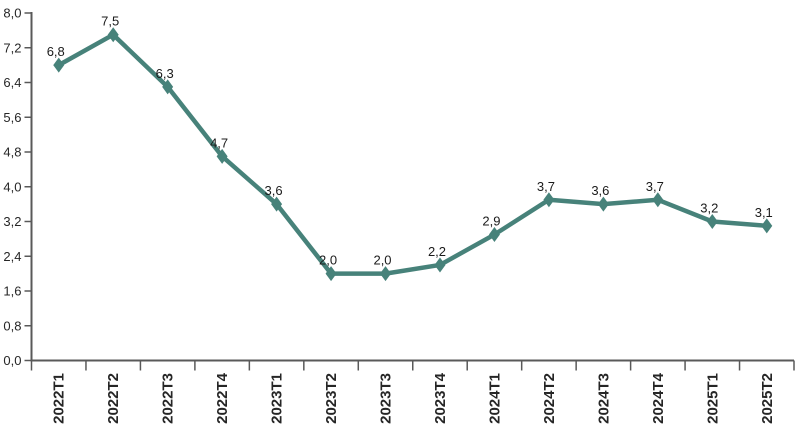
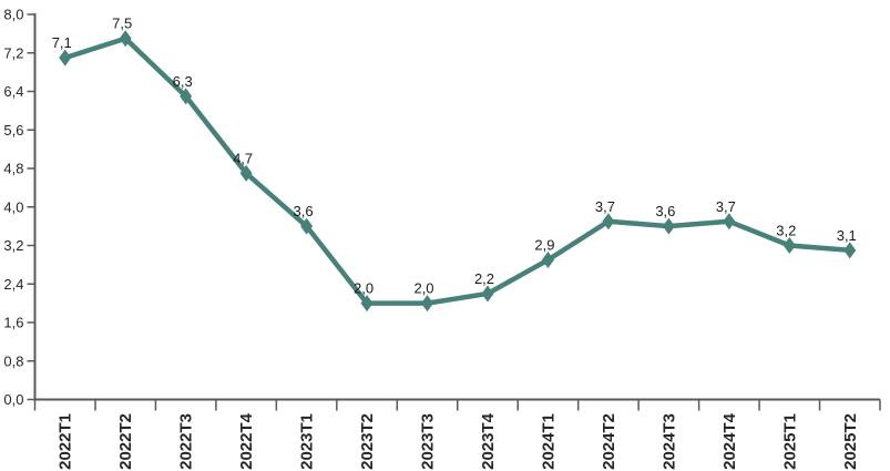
2022T1: 6,8 -> 7,1
